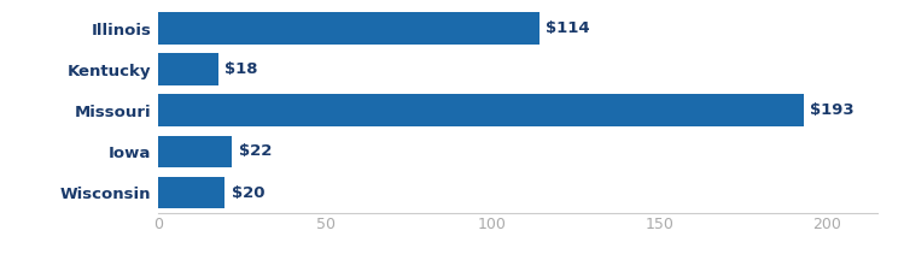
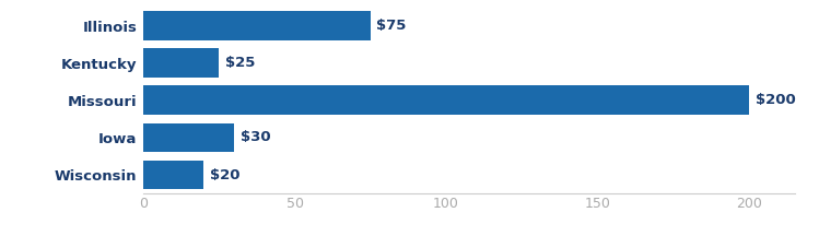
Illinois: $114 -> $75
Kentucky: $18 -> $25
Missouri: $193 -> $200
Iowa: $22 -> $30
